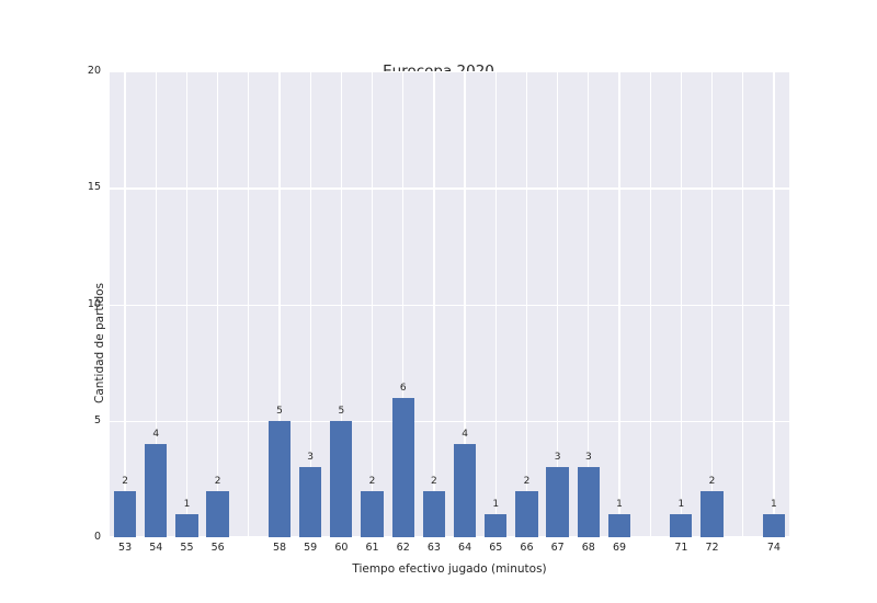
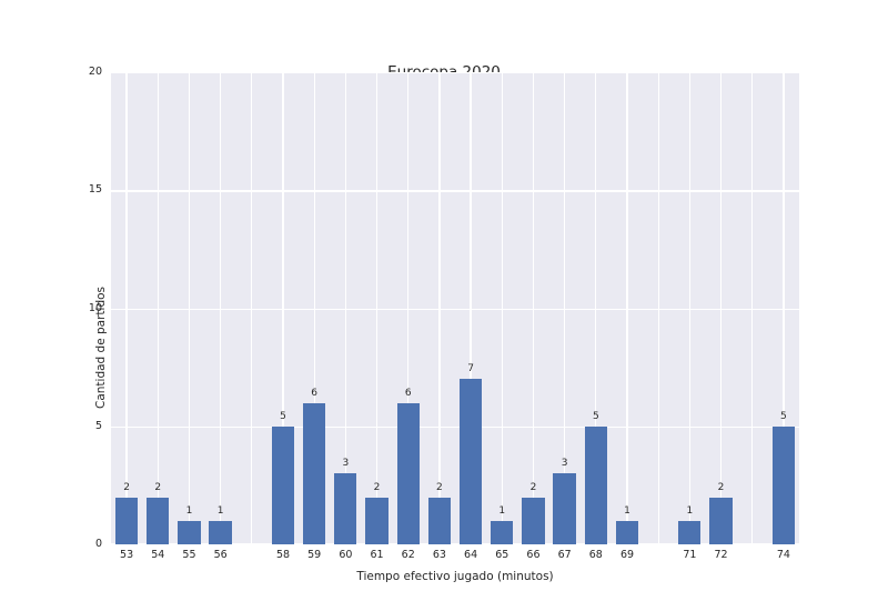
54: 4 -> 2
56: 2 -> 1
59: 3 -> 6
60: 5 -> 3
64: 4 -> 7
68: 3 -> 5
74: 1 -> 5
